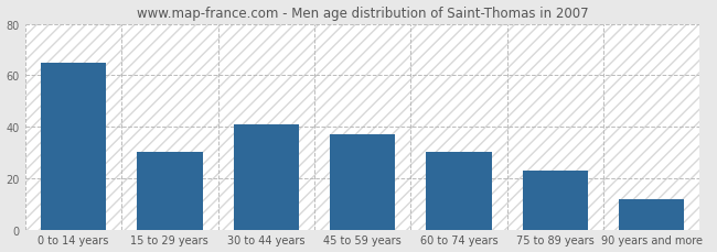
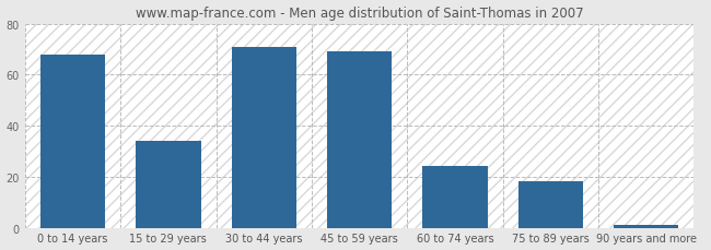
0 to 14 years: 65 -> 68
15 to 29 years: 30 -> 34
30 to 44 years: 41 -> 71
45 to 59 years: 37 -> 69
60 to 74 years: 30 -> 24
75 to 89 years: 23 -> 18
90 years and more: 12 -> 1
